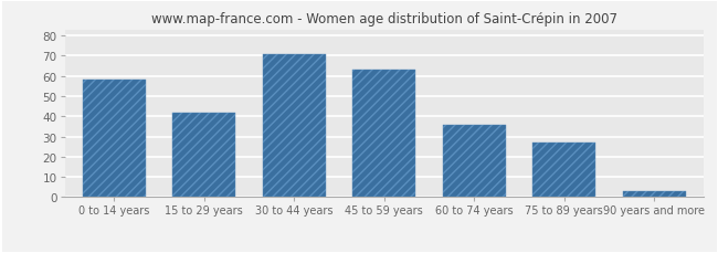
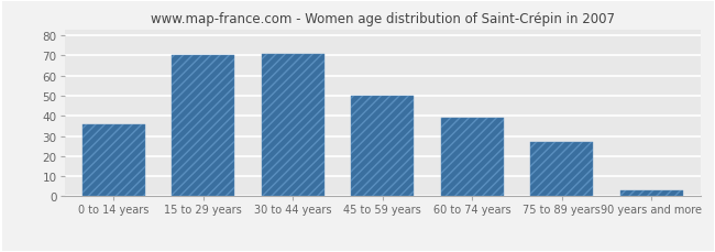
0 to 14 years: 58 -> 36
15 to 29 years: 42 -> 70
45 to 59 years: 63 -> 50
60 to 74 years: 36 -> 39
